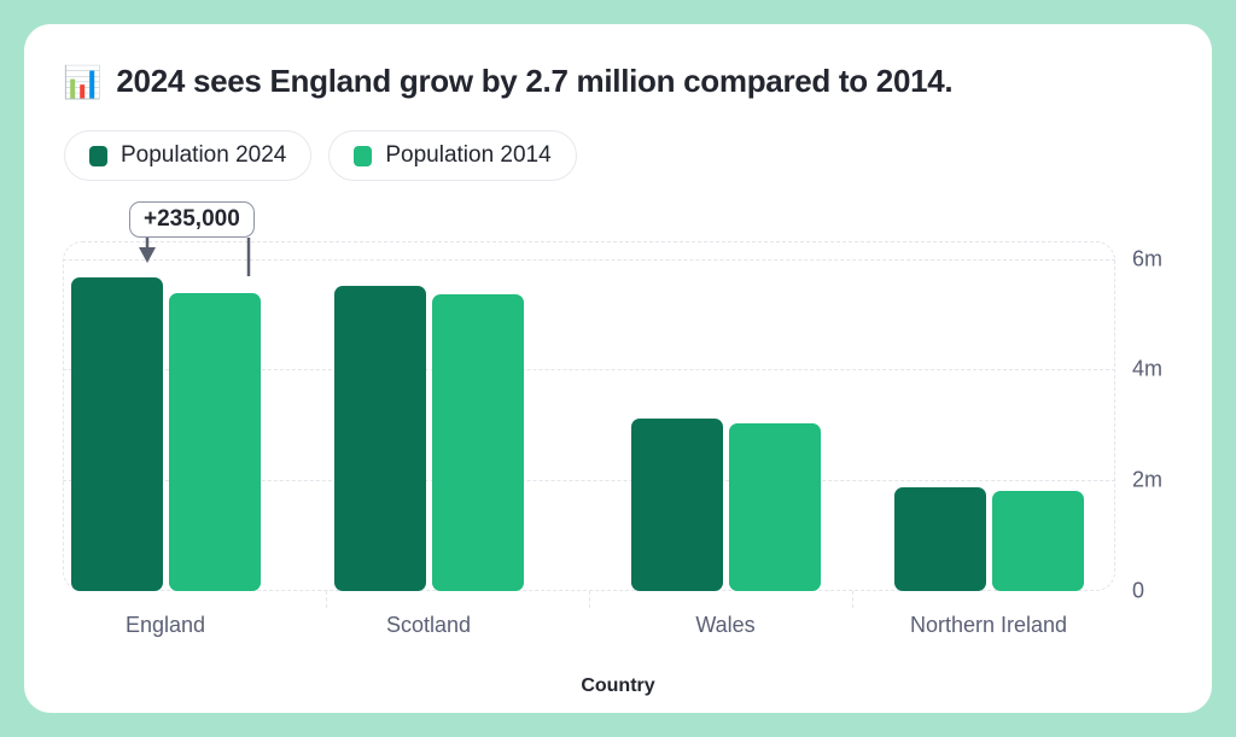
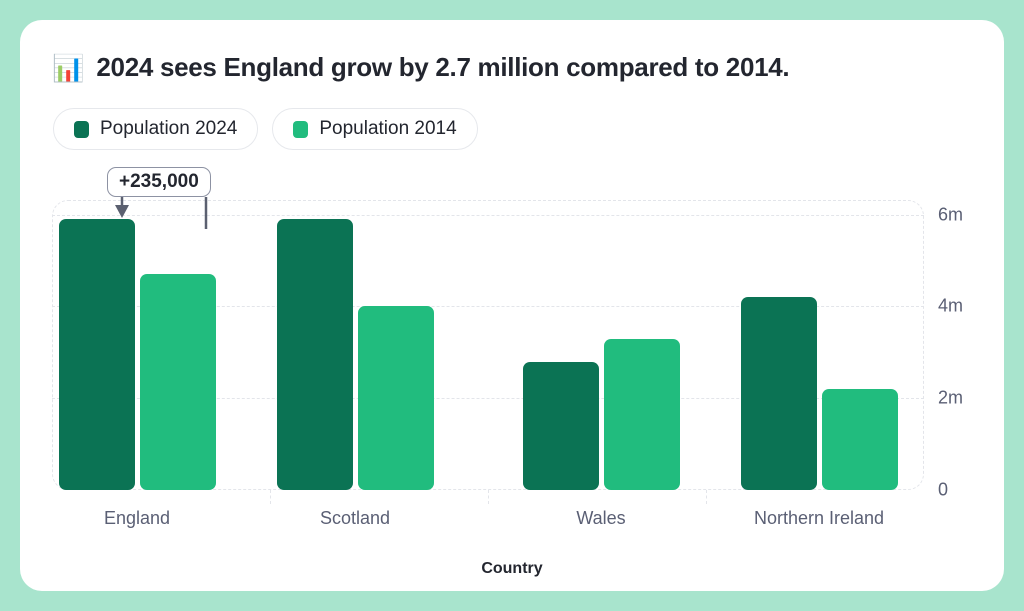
Population 2024/England: 5.7m -> 5.9m
Population 2014/England: 5.4m -> 4.7m
Population 2024/Scotland: 5.5m -> 5.9m
Population 2014/Scotland: 5.4m -> 4.0m
Population 2024/Wales: 3.1m -> 2.8m
Population 2014/Wales: 3.0m -> 3.3m
Population 2024/Northern Ireland: 1.9m -> 4.2m
Population 2014/Northern Ireland: 1.8m -> 2.2m
